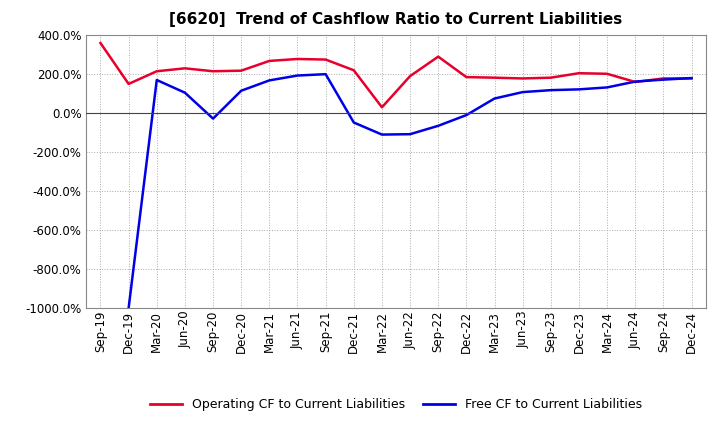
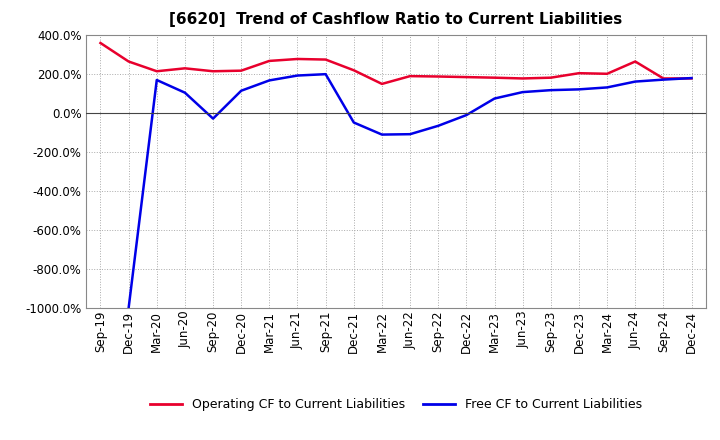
Operating CF to Current Liabilities/Dec-19: 150% -> 260%
Operating CF to Current Liabilities/Mar-22: 30% -> 150%
Operating CF to Current Liabilities/Sep-22: 290% -> 190%
Operating CF to Current Liabilities/Jun-24: 160% -> 260%
